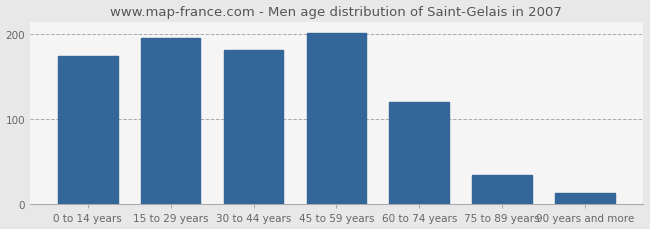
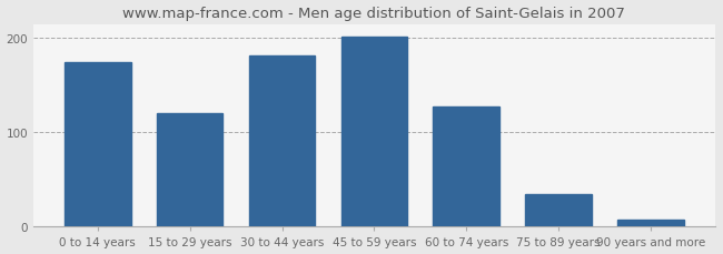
15 to 29 years: 196 -> 120
60 to 74 years: 120 -> 128
90 years and more: 14 -> 7
